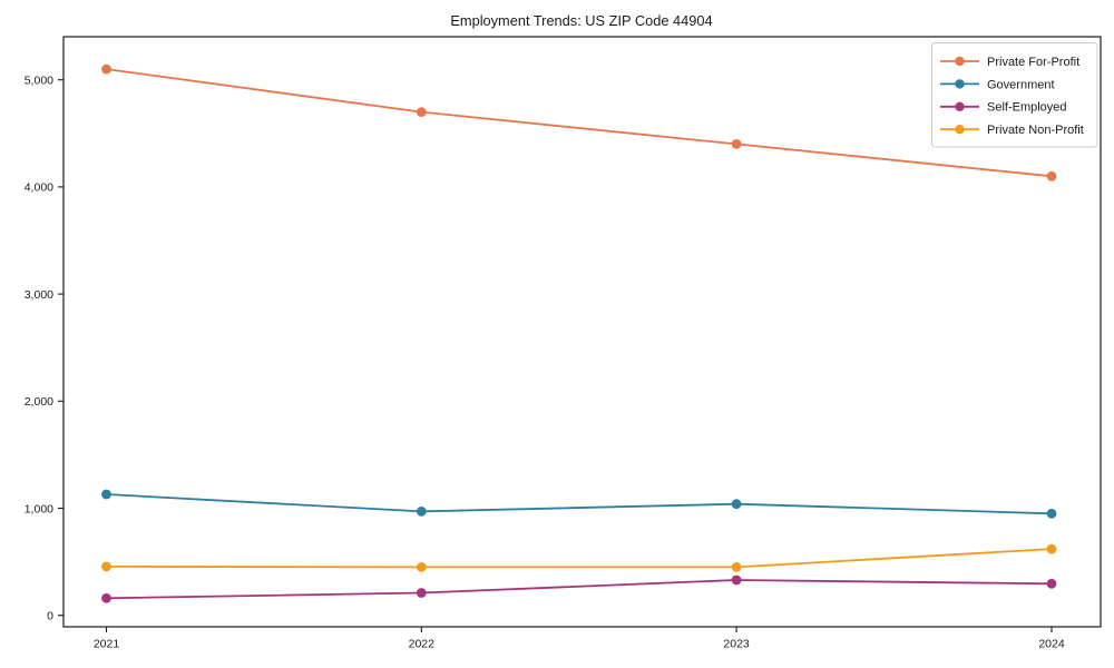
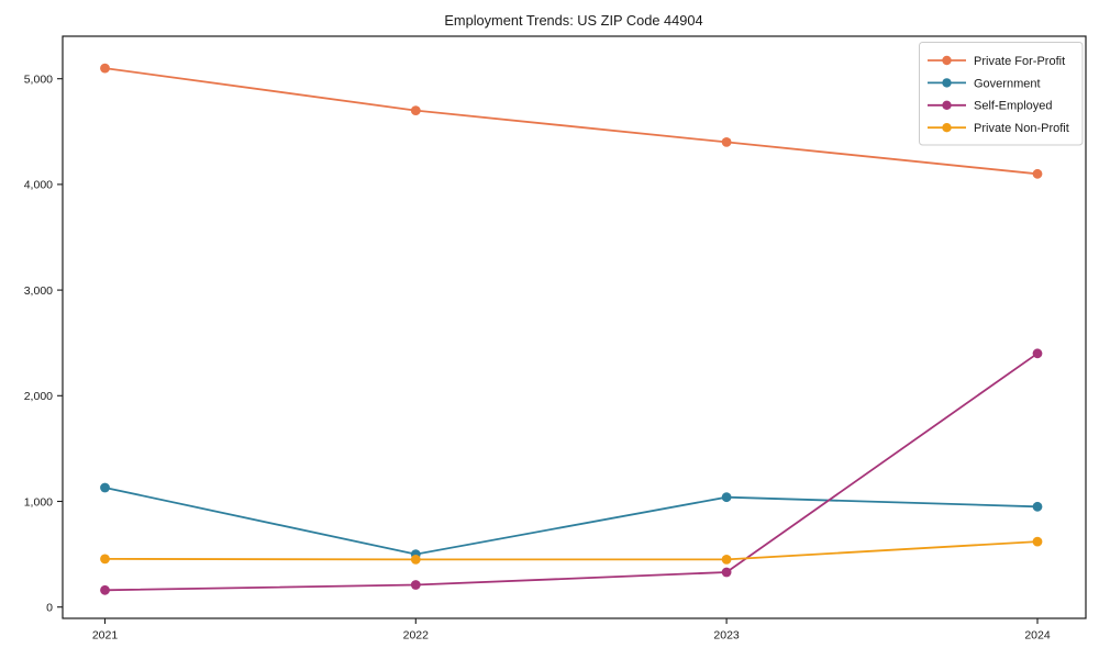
Government/2022: 1000 -> 500
Self-Employed/2024: 300 -> 2400
